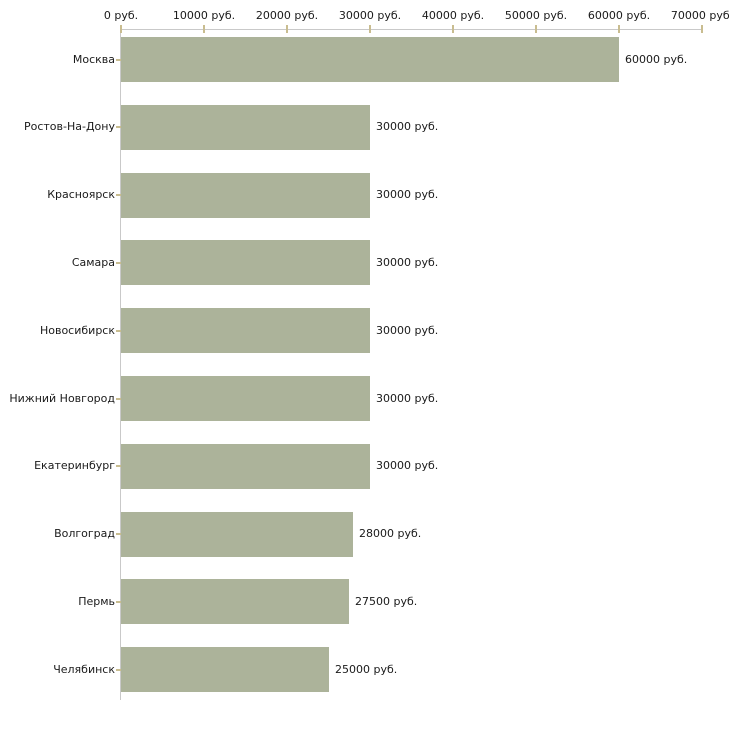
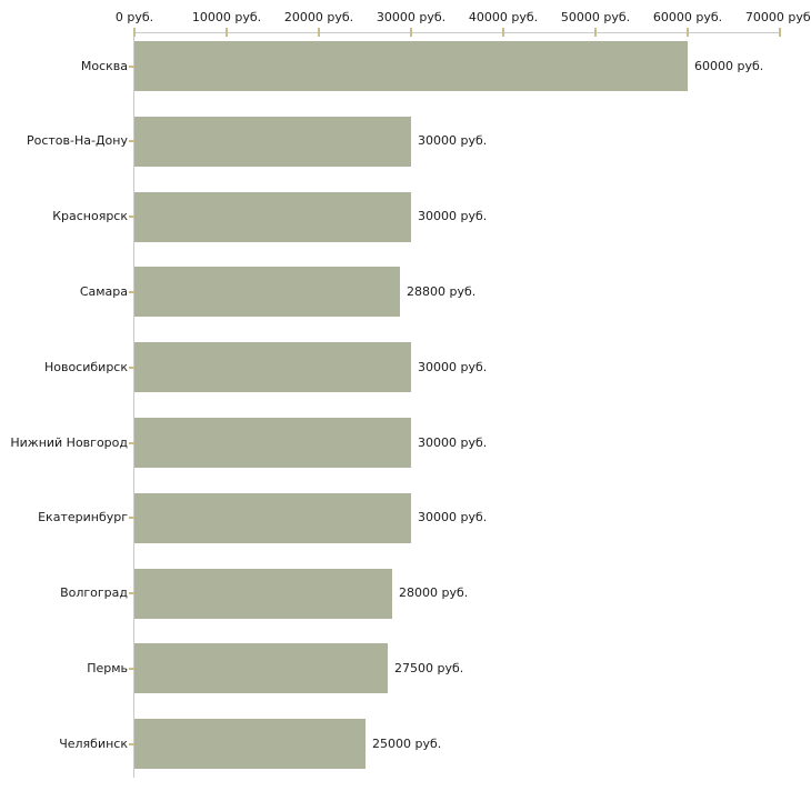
Самара: 30000 -> 28800
